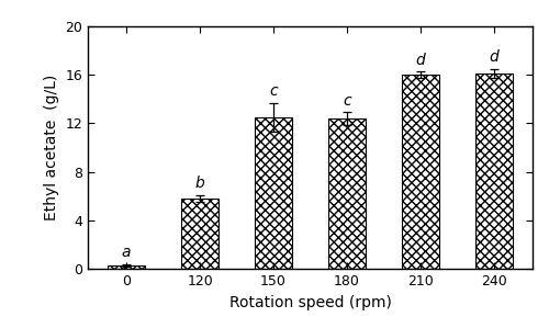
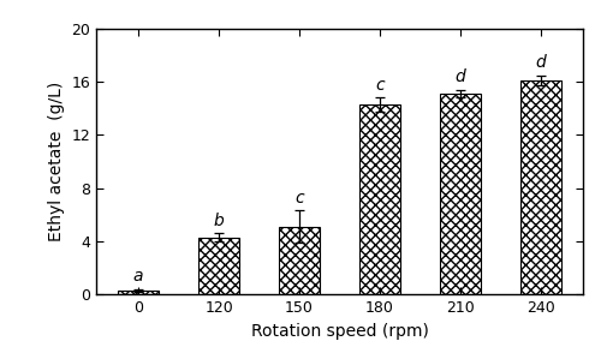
120: 5.8 -> 4.3
150: 12.5 -> 5.1
180: 12.4 -> 14.3
210: 16.0 -> 15.1
